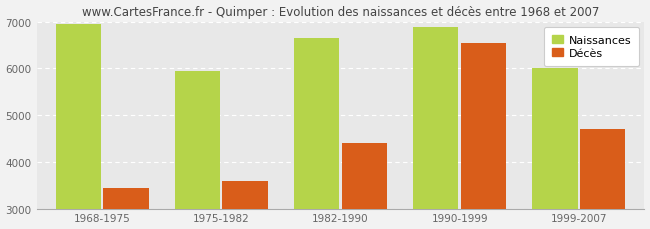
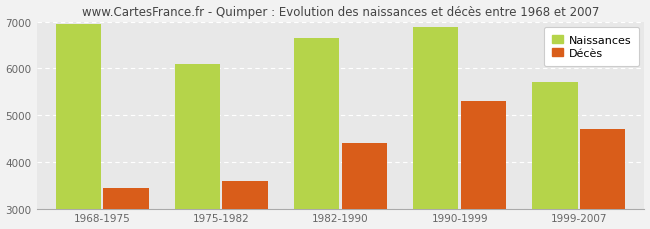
Naissances/1975-1982: 5950 -> 6100
Décès/1990-1999: 6550 -> 5310
Naissances/1999-2007: 6000 -> 5700
